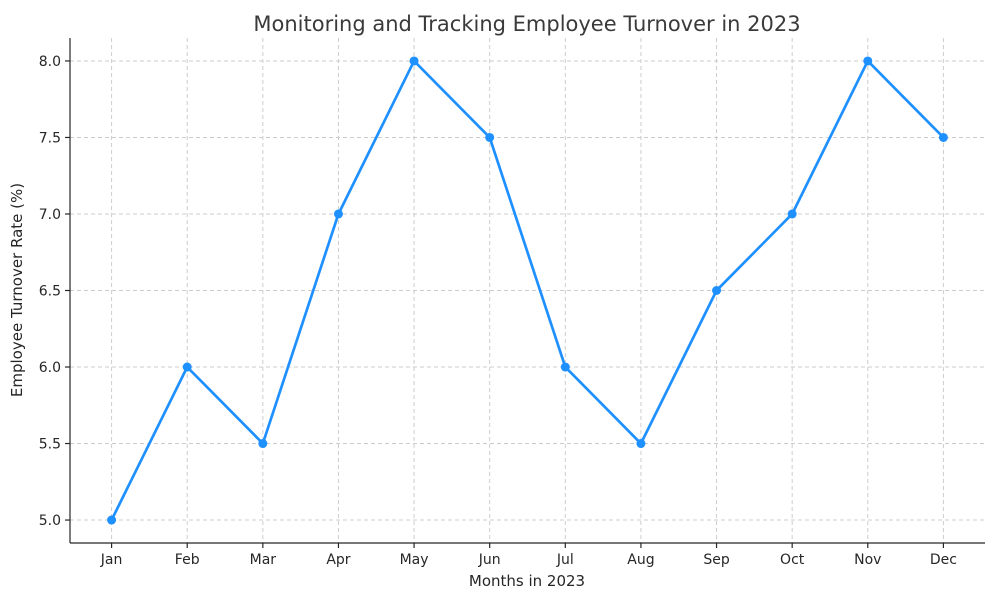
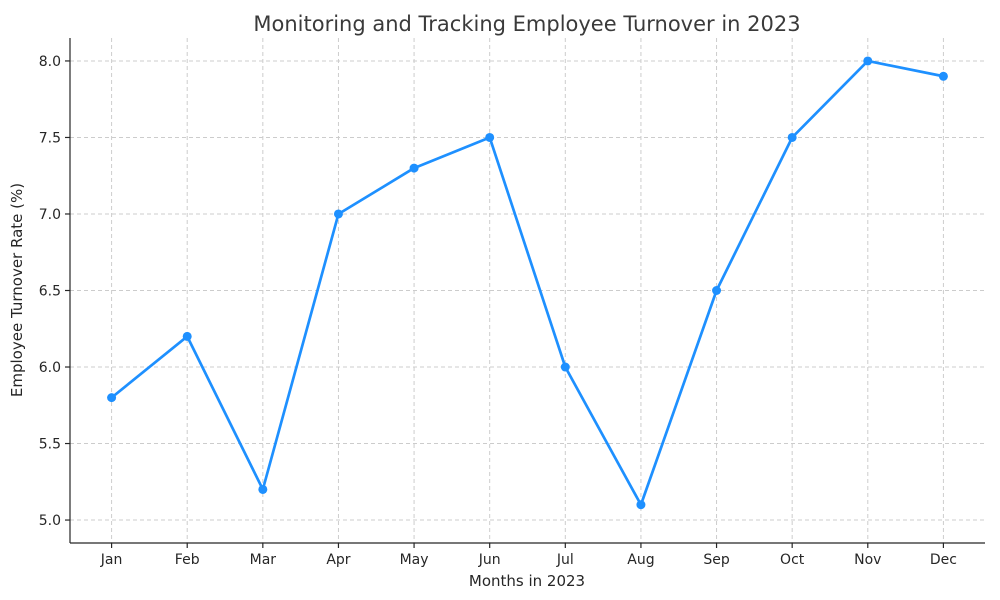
Jan: 5.0 -> 5.8
Feb: 6.0 -> 6.2
Mar: 5.5 -> 5.2
May: 8.0 -> 7.3
Aug: 5.5 -> 5.1
Oct: 7.0 -> 7.5
Dec: 7.5 -> 7.9
